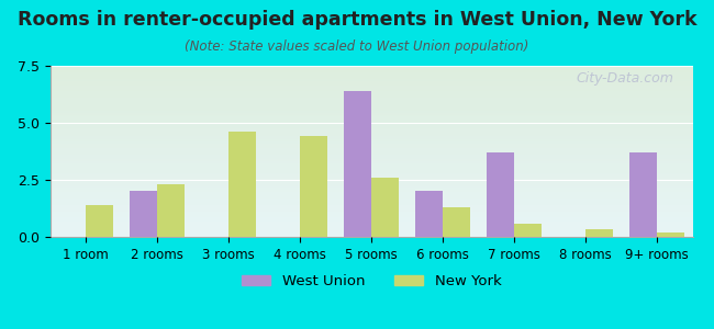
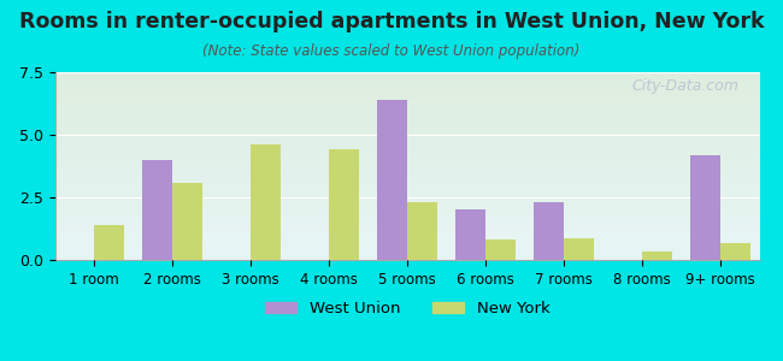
West Union/2 rooms: 2.0 -> 4.0
New York/2 rooms: 2.30 -> 3.10
New York/5 rooms: 2.60 -> 2.30
New York/6 rooms: 1.30 -> 0.80
West Union/7 rooms: 3.7 -> 2.3
New York/7 rooms: 0.60 -> 0.85
West Union/9+ rooms: 3.7 -> 4.2
New York/9+ rooms: 0.20 -> 0.65
